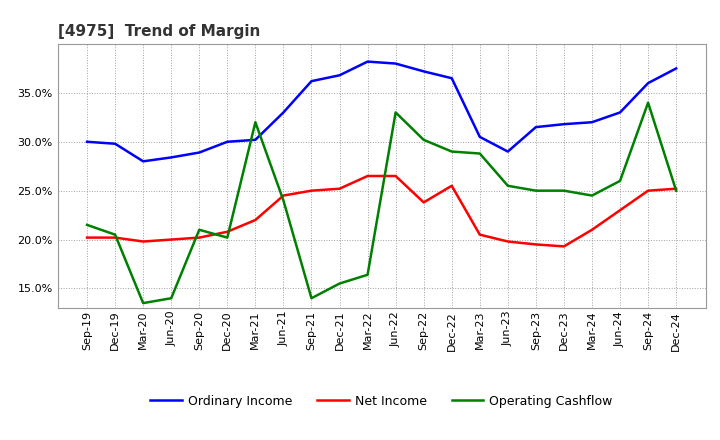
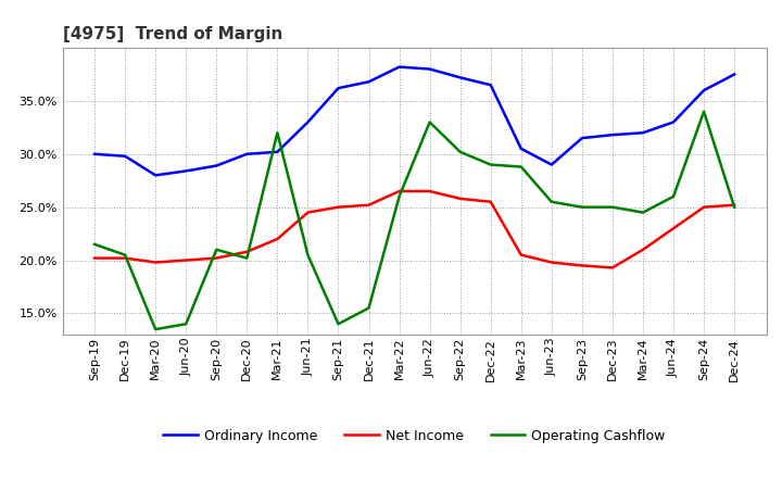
Operating Cashflow/Jun-21: 24.0% -> 20.5%
Operating Cashflow/Mar-22: 16.4% -> 26.0%
Net Income/Sep-22: 23.8% -> 25.8%
